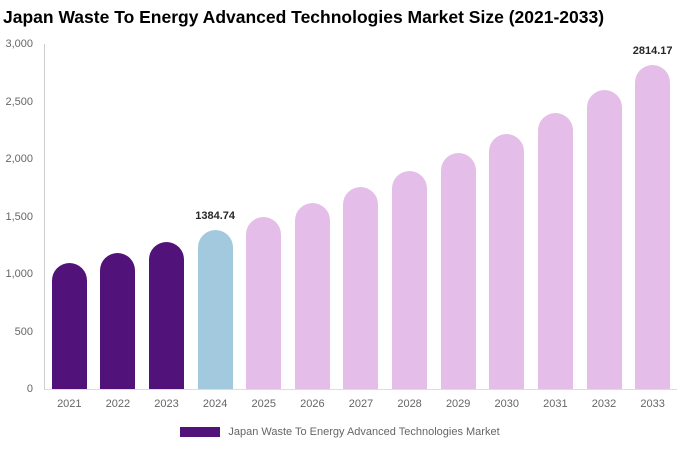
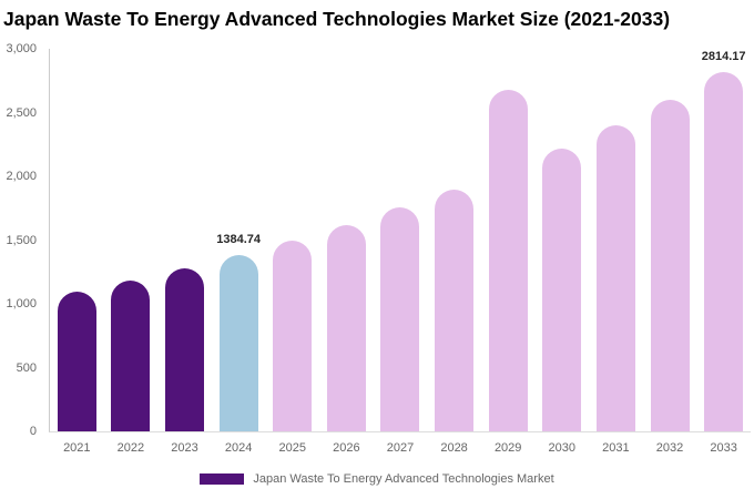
2029: 2050 -> 2680
